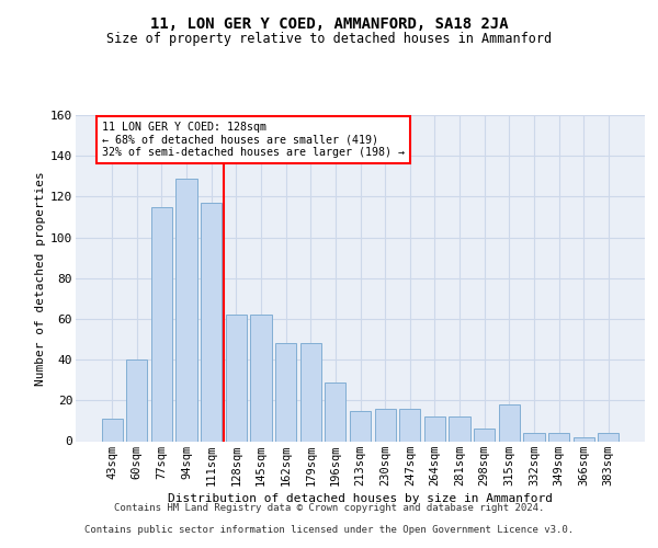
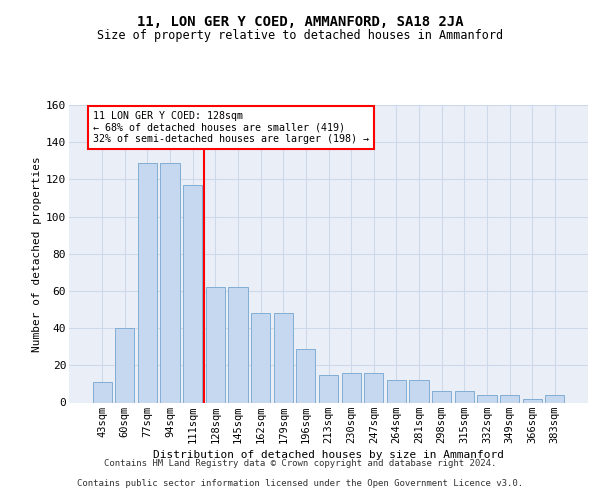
77sqm: 115 -> 129
315sqm: 18 -> 6
